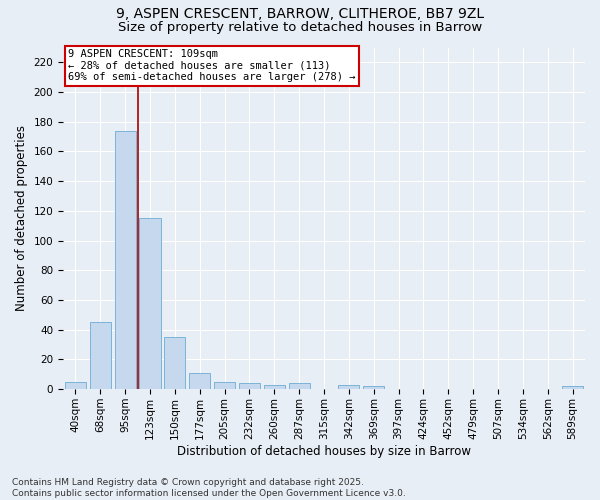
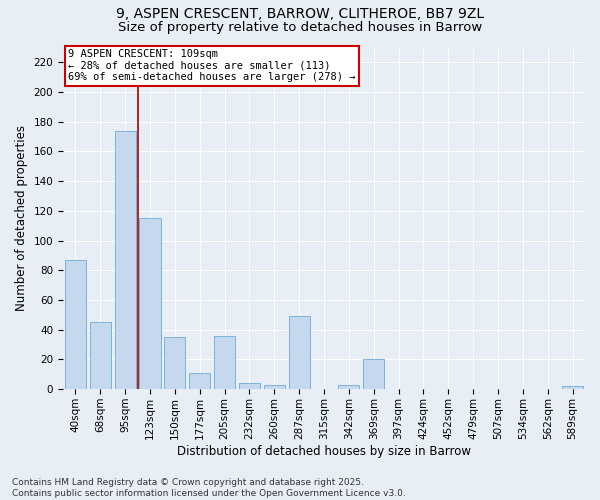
40sqm: 5 -> 87
205sqm: 5 -> 36
287sqm: 4 -> 49
369sqm: 2 -> 20
